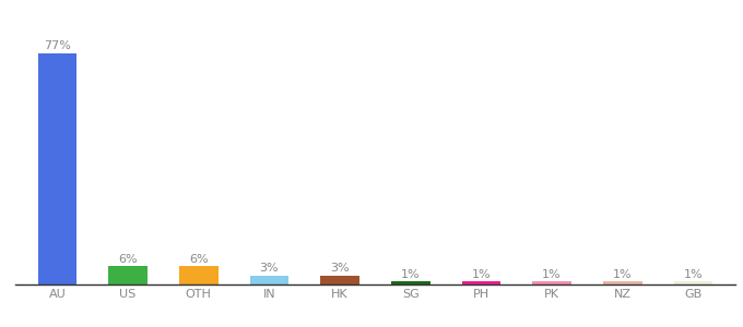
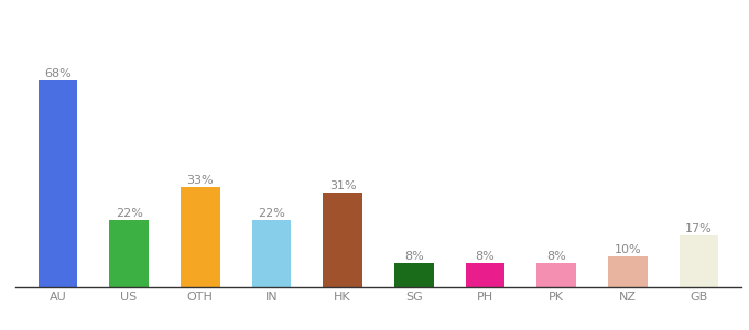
AU: 77% -> 68%
US: 6% -> 22%
OTH: 6% -> 33%
IN: 3% -> 22%
HK: 3% -> 31%
SG: 1% -> 8%
PH: 1% -> 8%
PK: 1% -> 8%
NZ: 1% -> 10%
GB: 1% -> 17%
